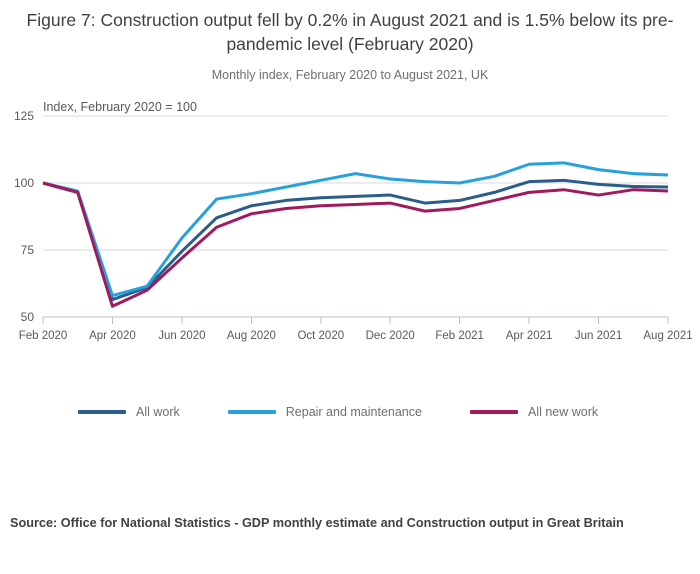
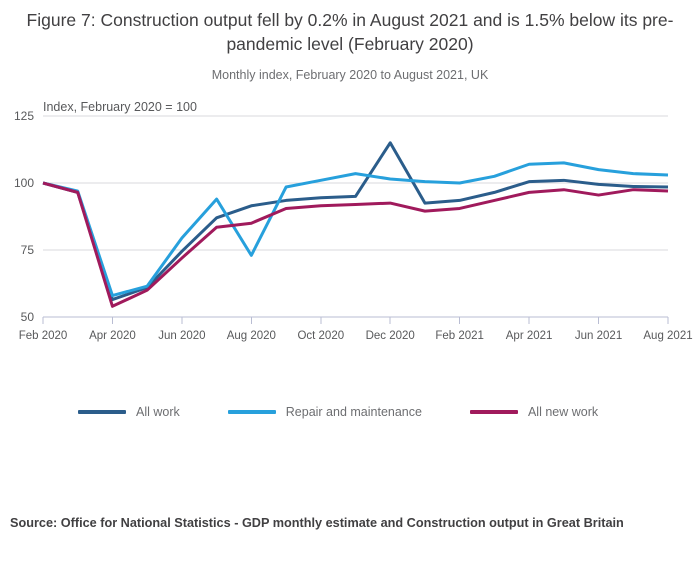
Repair and maintenance/Aug 2020: 96 -> 73
All new work/Aug 2020: 88 -> 85
All work/Dec 2020: 96 -> 115
